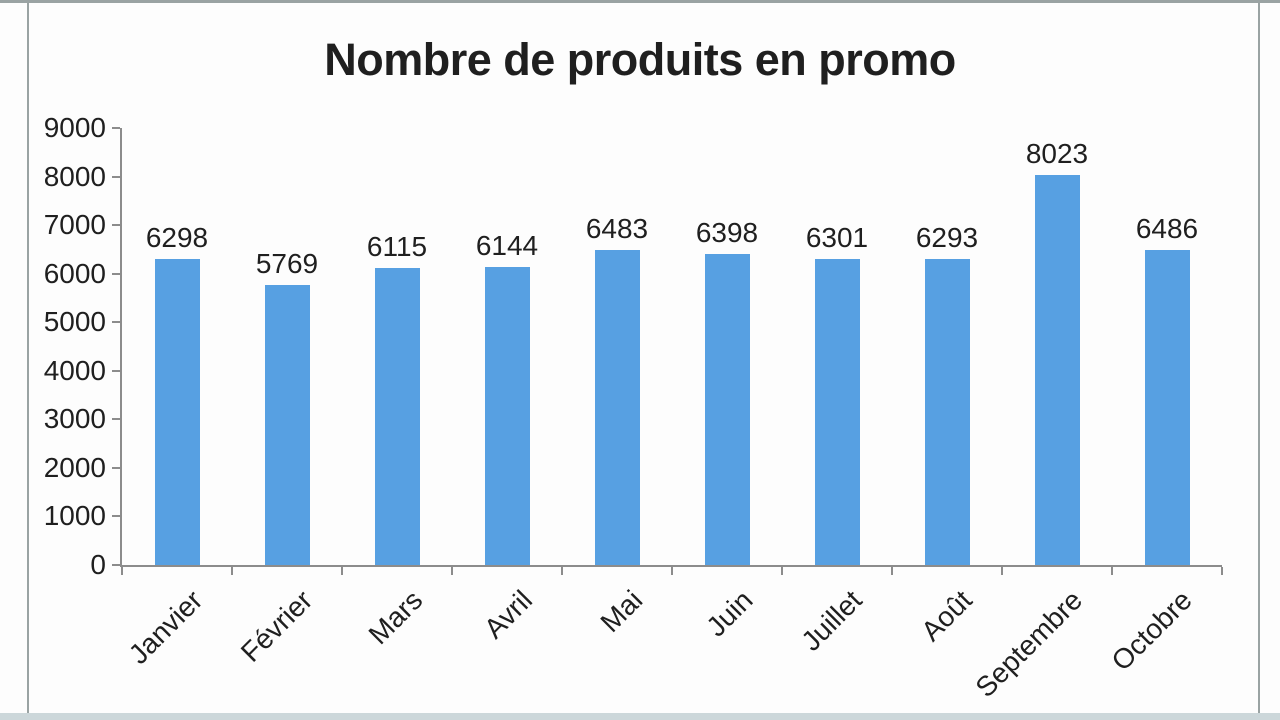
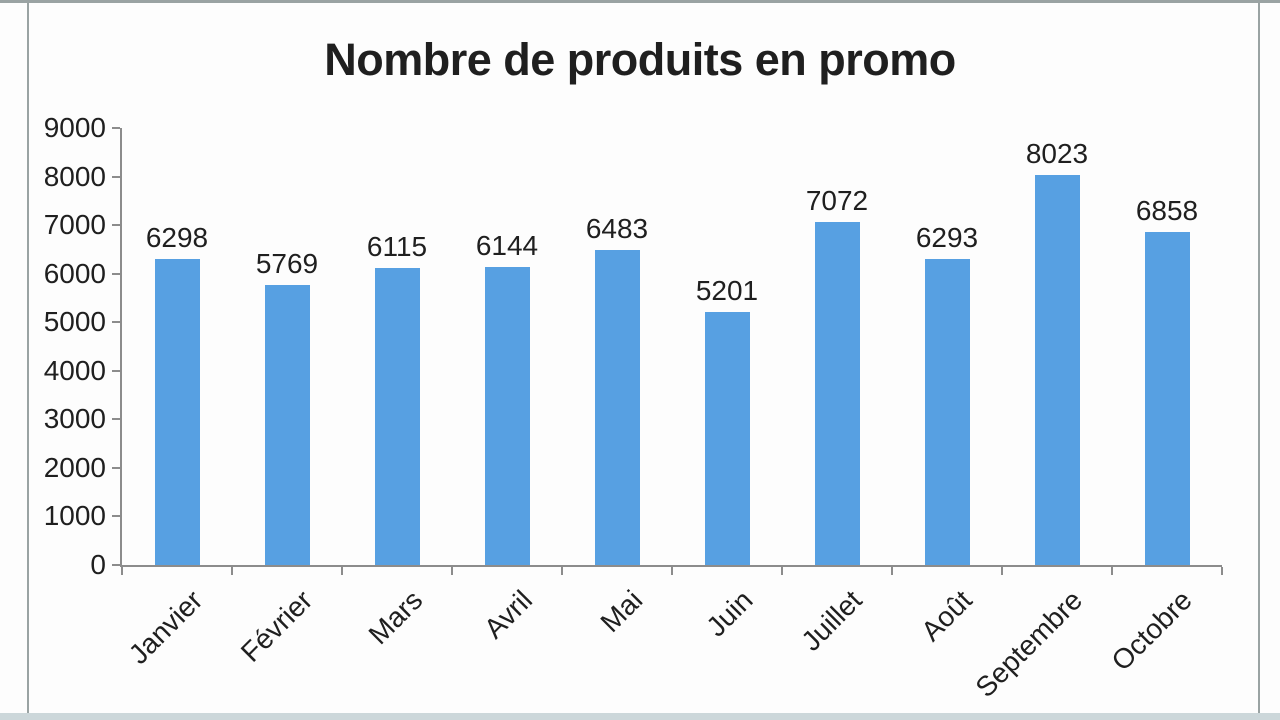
Juin: 6398 -> 5201
Juillet: 6301 -> 7072
Octobre: 6486 -> 6858
